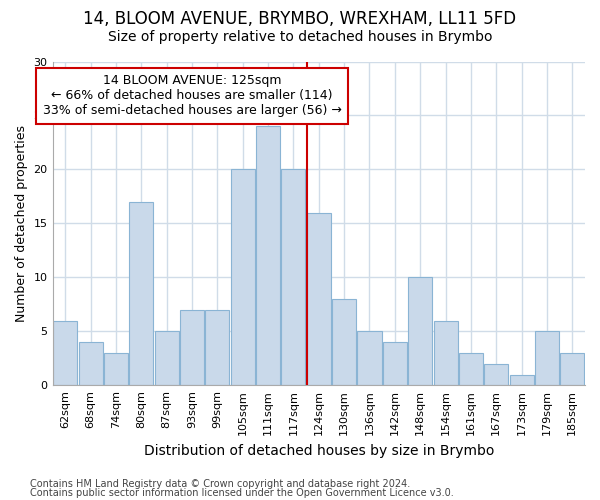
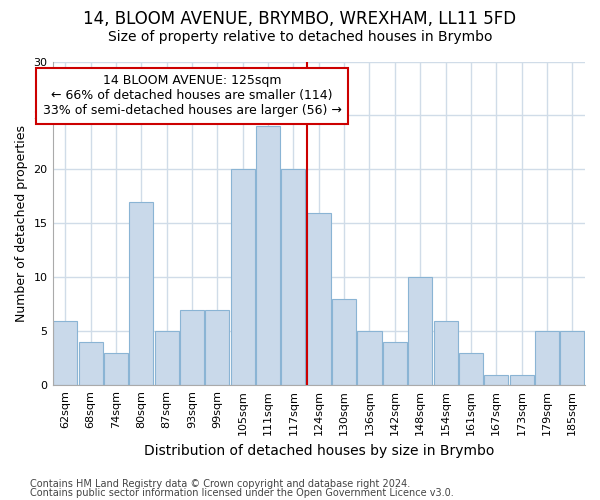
167sqm: 2 -> 1
185sqm: 3 -> 5
